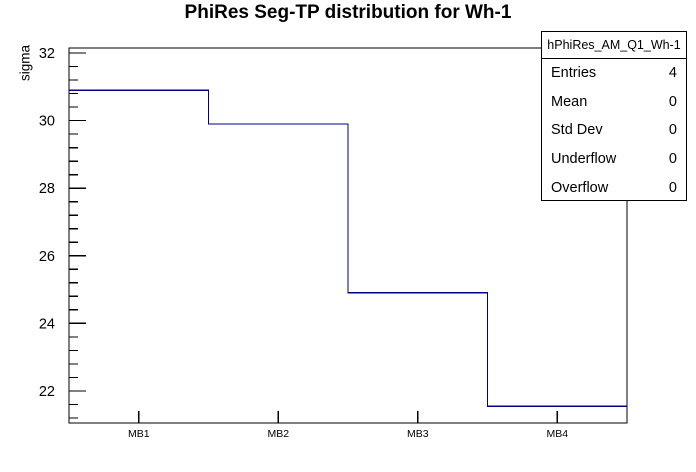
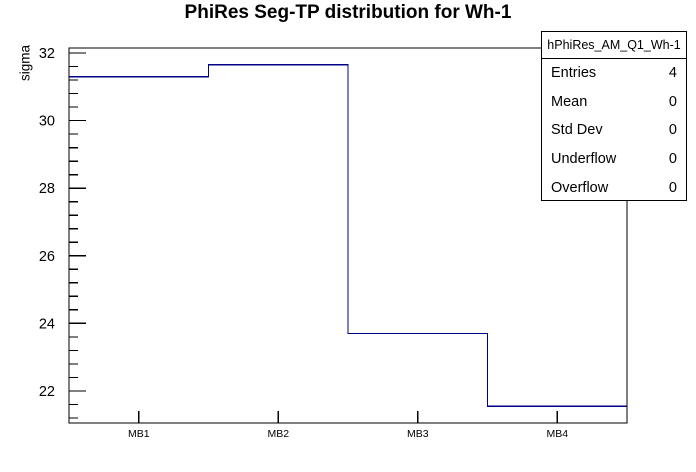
MB1: 30.9 -> 31.3
MB2: 29.9 -> 31.6
MB3: 24.9 -> 23.7
